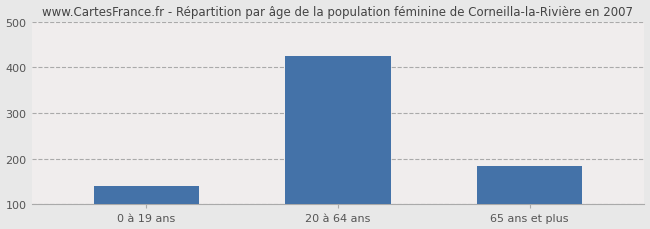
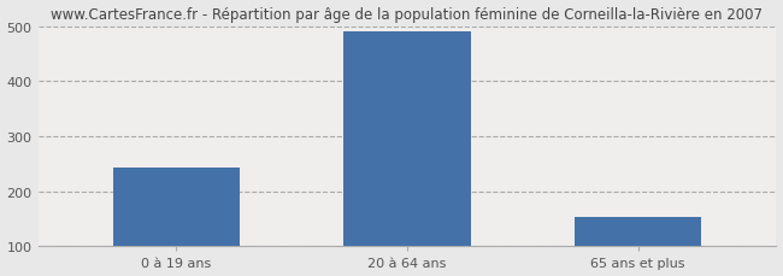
0 à 19 ans: 140 -> 242
20 à 64 ans: 425 -> 490
65 ans et plus: 185 -> 154
